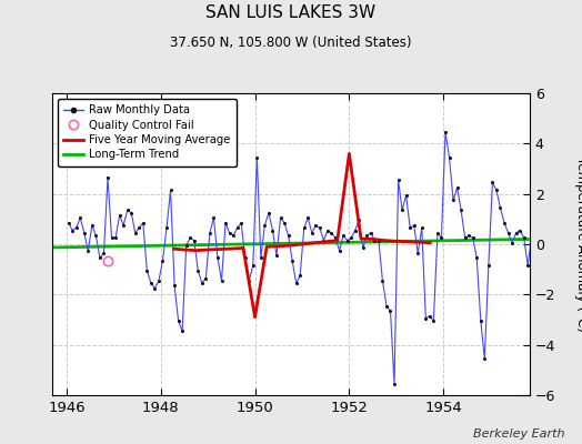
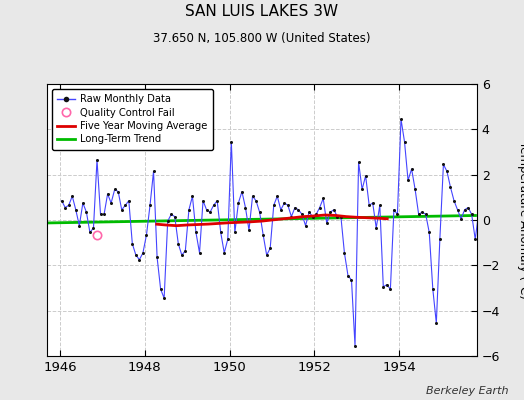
Five Year Moving Average/1950: -2.90 -> -0.12
Five Year Moving Average/1952: 3.60 -> 0.18
